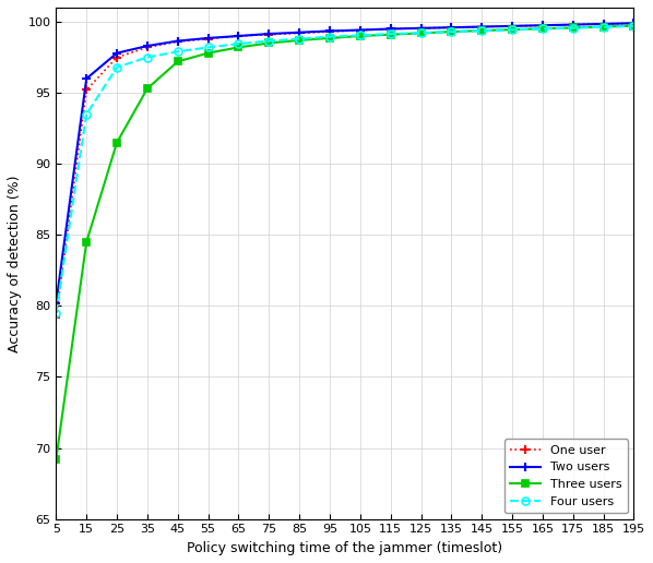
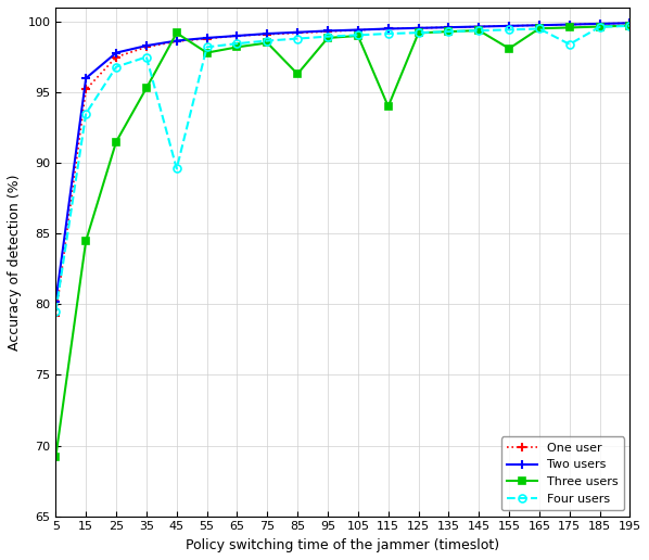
Three users/45: 97.2 -> 99.2
Four users/45: 97.9 -> 89.6
Three users/85: 98.7 -> 96.3
Three users/115: 99.1 -> 94.0
Three users/155: 99.5 -> 98.1
Four users/175: 99.6 -> 98.4
